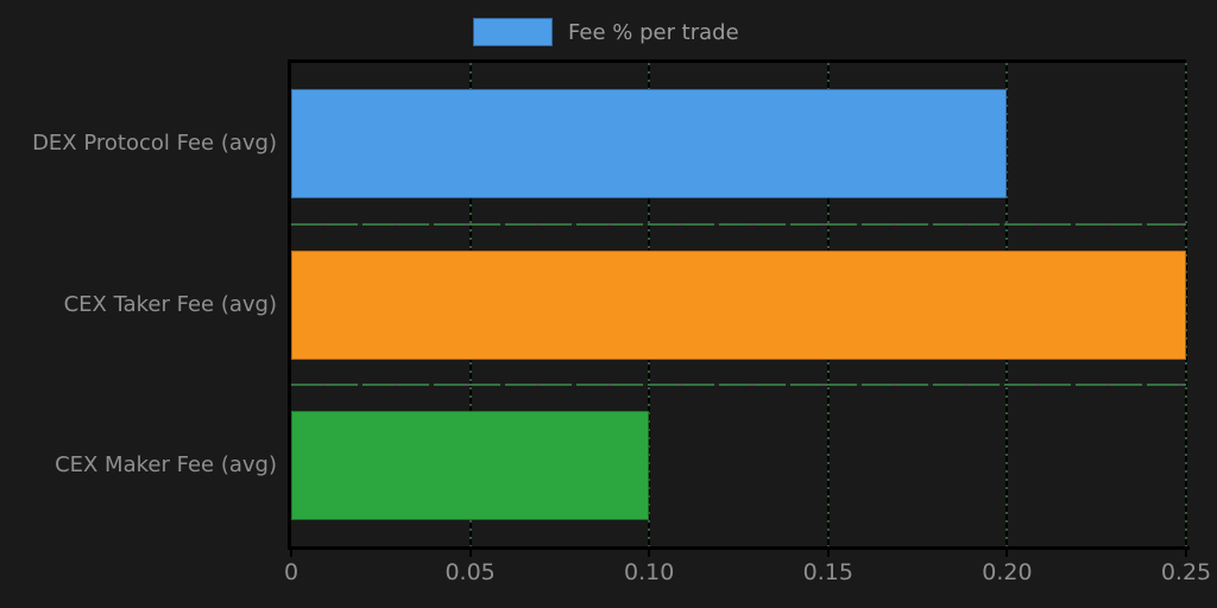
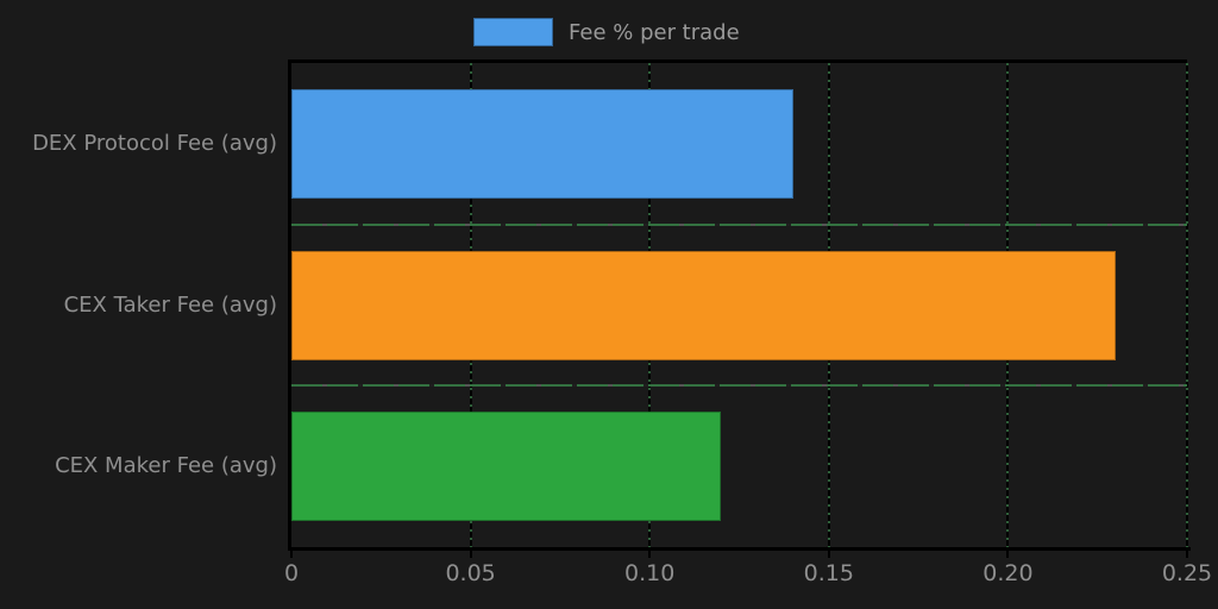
DEX Protocol Fee (avg): 0.20 -> 0.14
CEX Taker Fee (avg): 0.25 -> 0.23
CEX Maker Fee (avg): 0.10 -> 0.12
